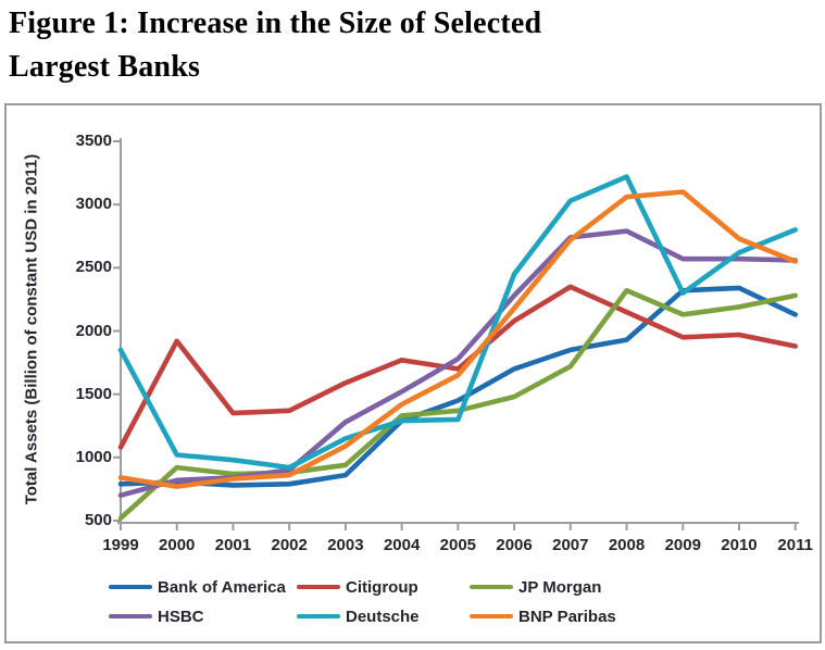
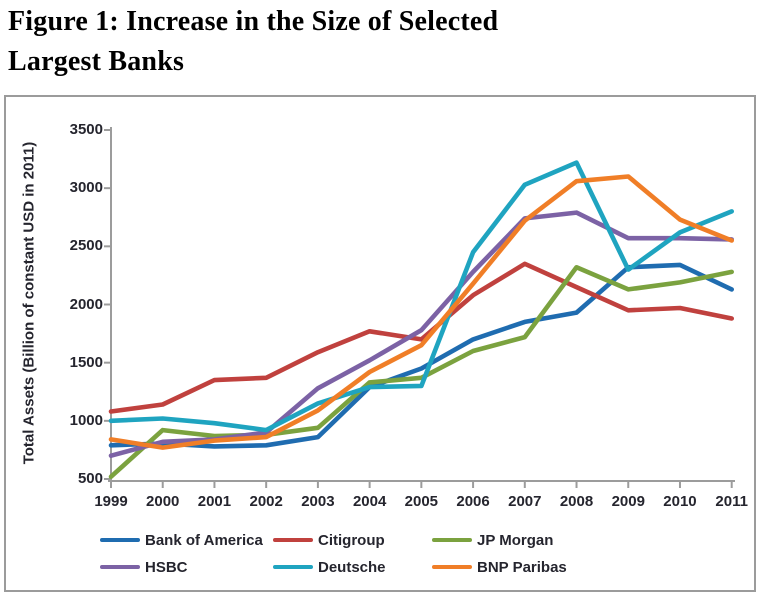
Deutsche/1999: 1850 -> 1000
Citigroup/2000: 1920 -> 1140
JP Morgan/2006: 1480 -> 1600
